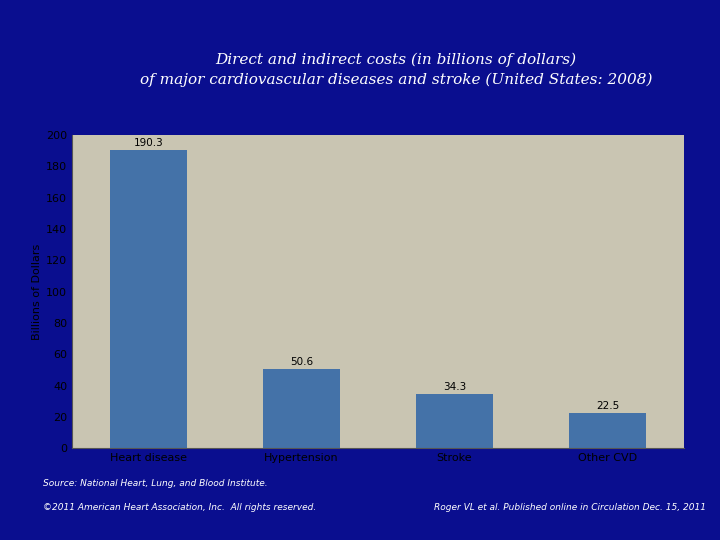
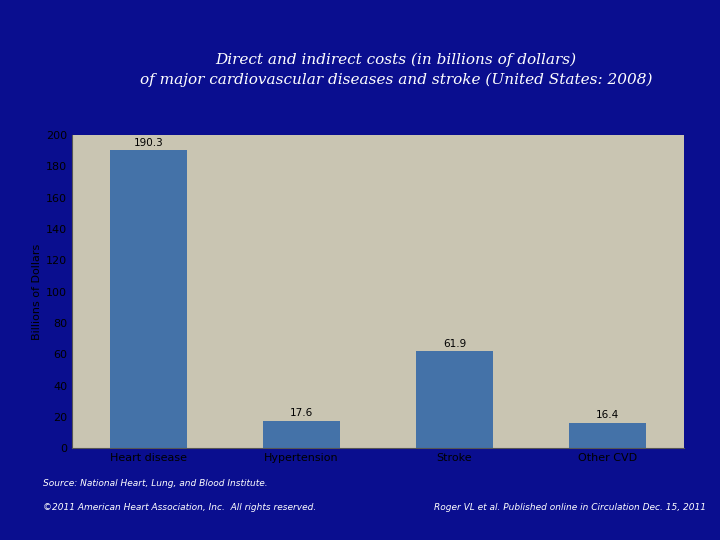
Hypertension: 50.6 -> 17.6
Stroke: 34.3 -> 61.9
Other CVD: 22.5 -> 16.4
